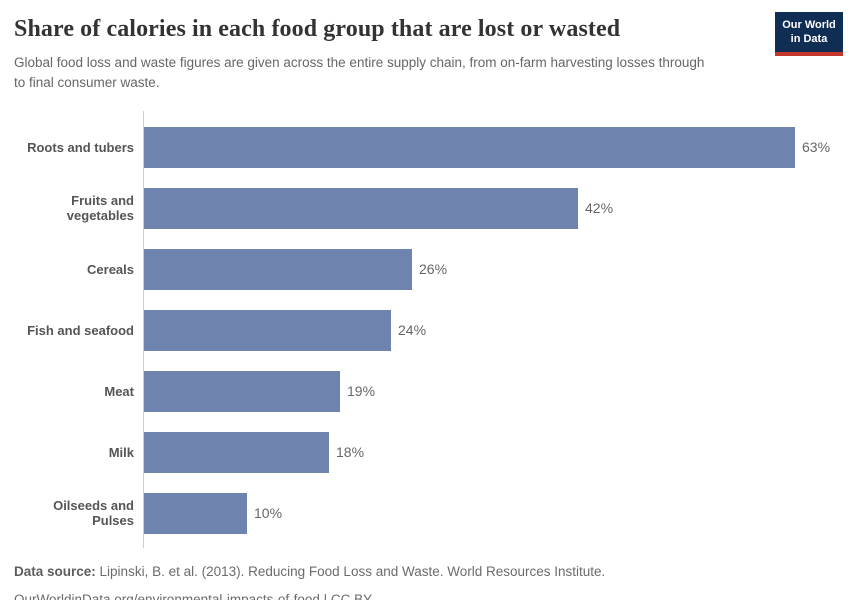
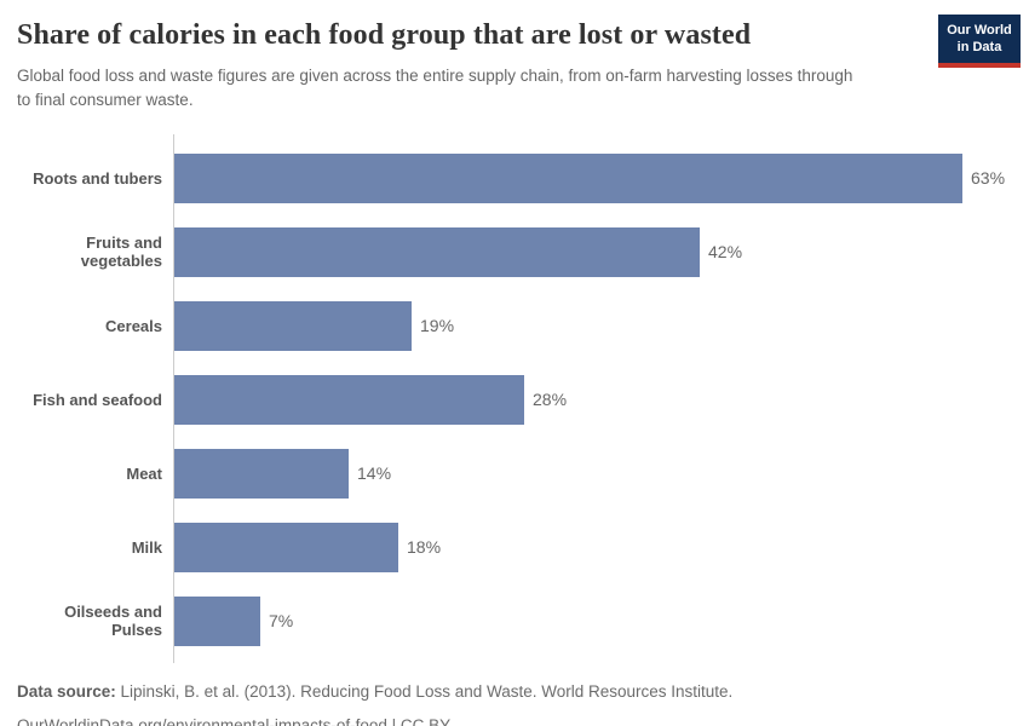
Cereals: 26% -> 19%
Fish and seafood: 24% -> 28%
Meat: 19% -> 14%
Oilseeds and Pulses: 10% -> 7%
